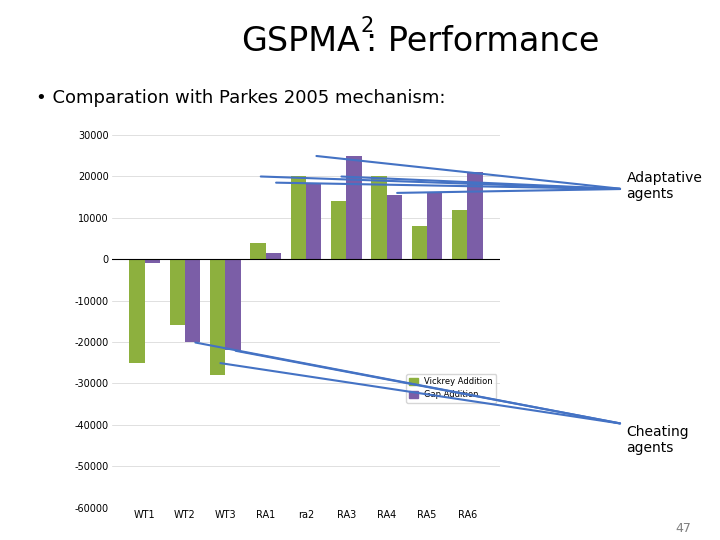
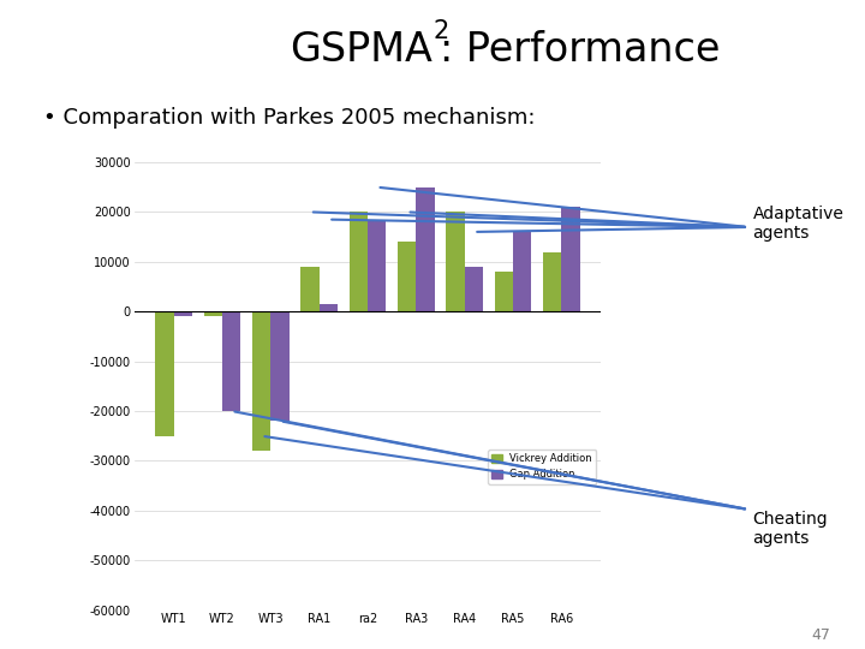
Vickrey Addition/WT2: -16000 -> -1000
Vickrey Addition/RA1: 4000 -> 9000
Gap Addition/RA4: 15500 -> 9000
